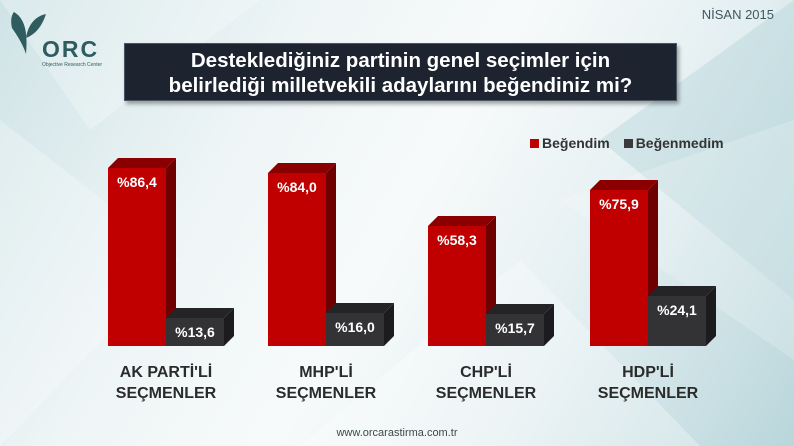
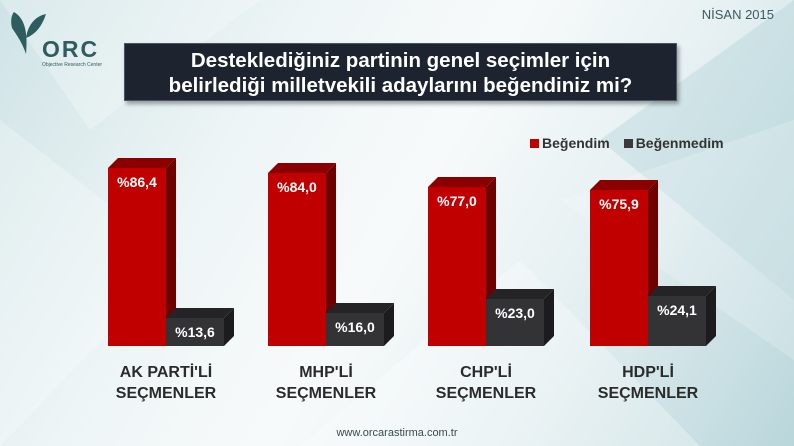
Beğendim/CHP'Lİ SEÇMENLER: 58,3 -> 77,0
Beğenmedim/CHP'Lİ SEÇMENLER: 15,7 -> 23,0
